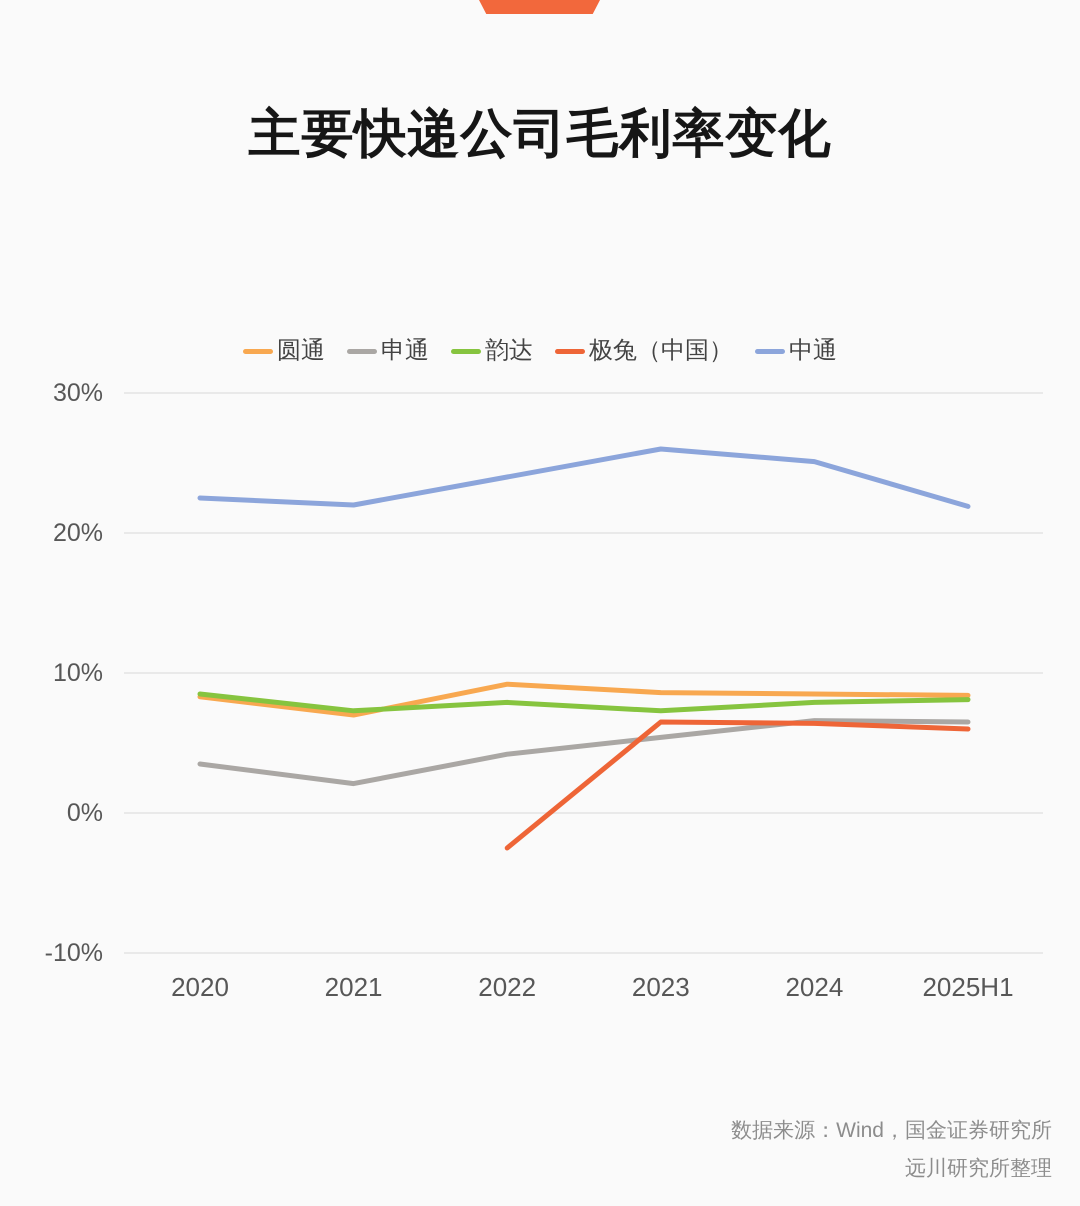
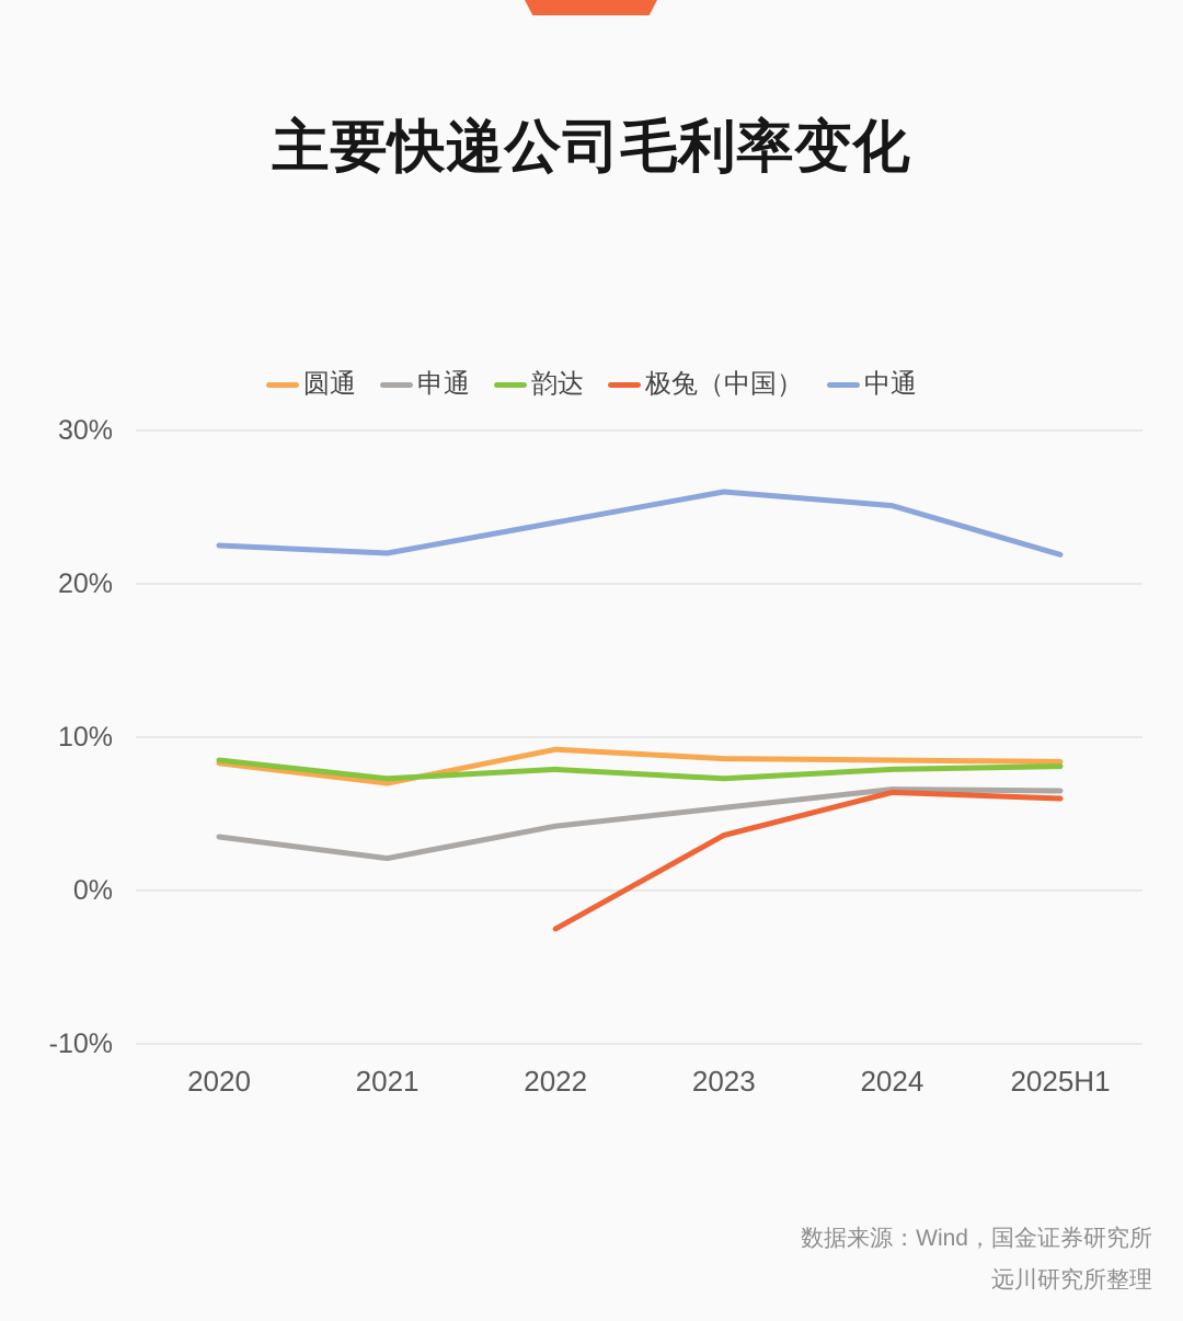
极兔（中国）/2023: 6.5% -> 3.6%
